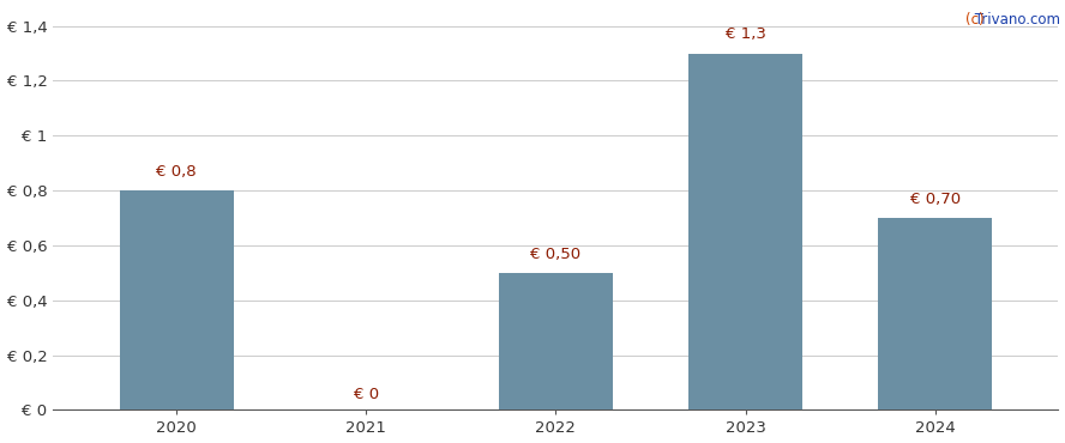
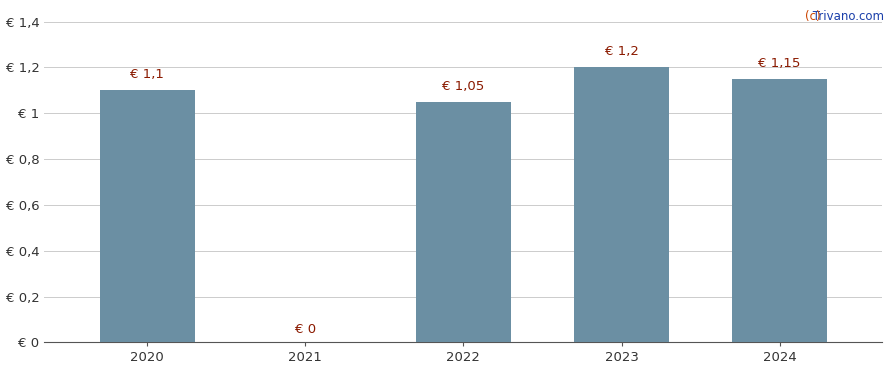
2020: 0,8 -> 1,1
2022: 0,50 -> 1,05
2023: 1,3 -> 1,2
2024: 0,70 -> 1,15
